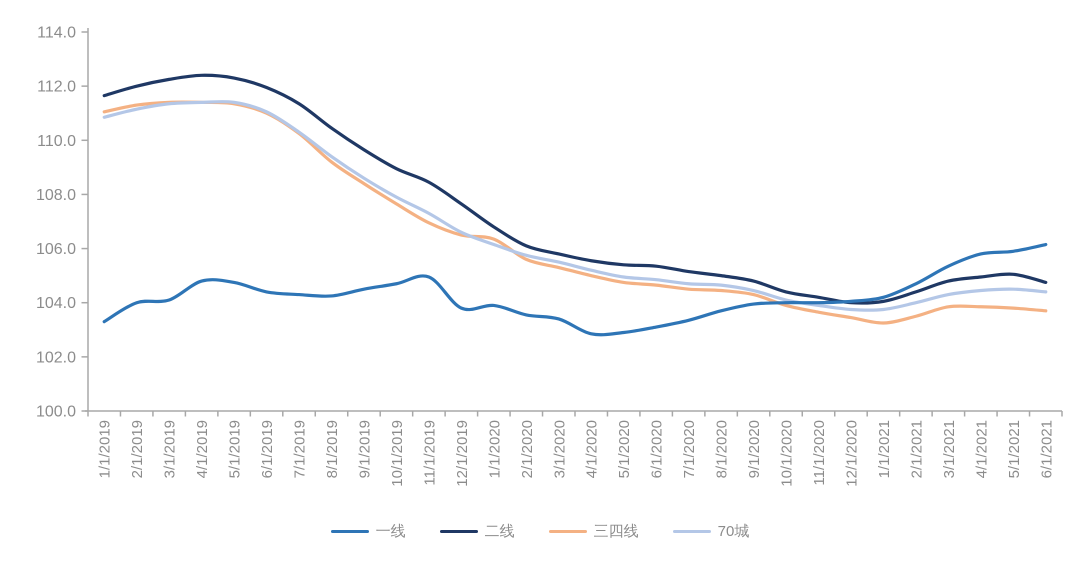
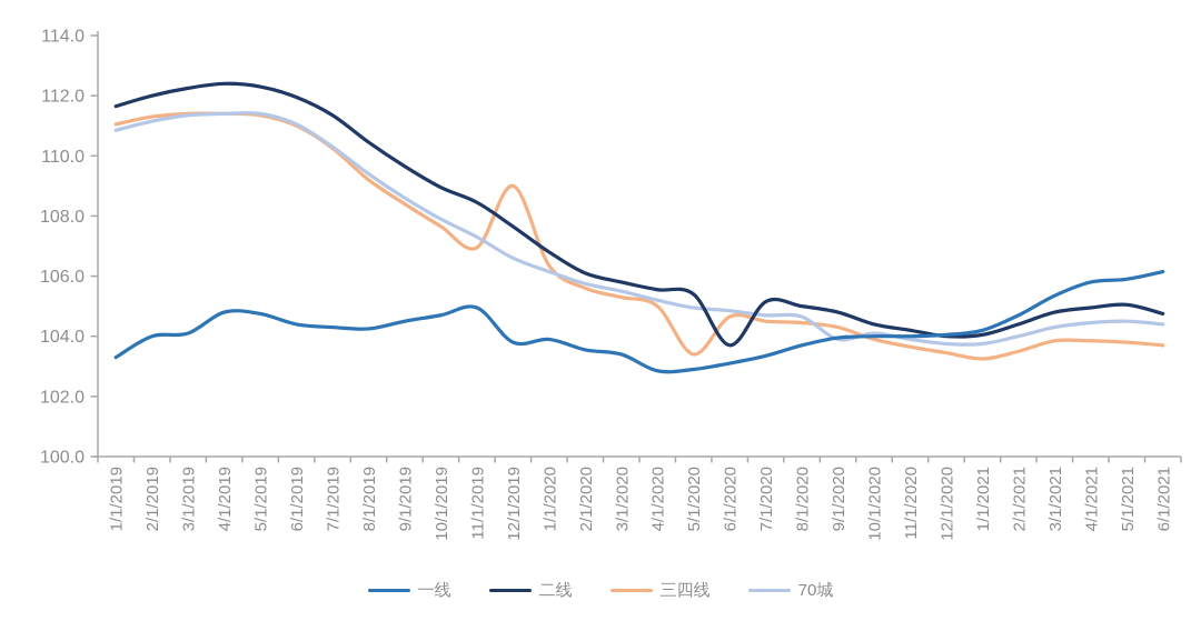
三四线/12/1/2019: 106.5 -> 109.0
三四线/5/1/2020: 104.8 -> 103.4
二线/6/1/2020: 105.3 -> 103.7
70城/9/1/2020: 104.5 -> 103.9
